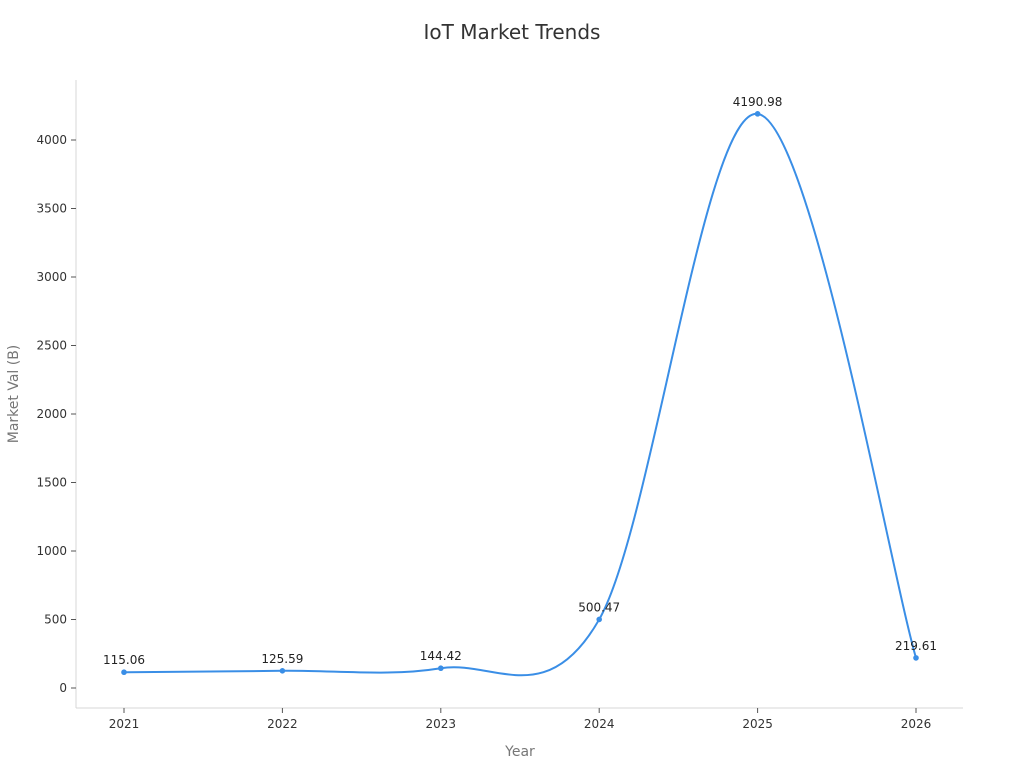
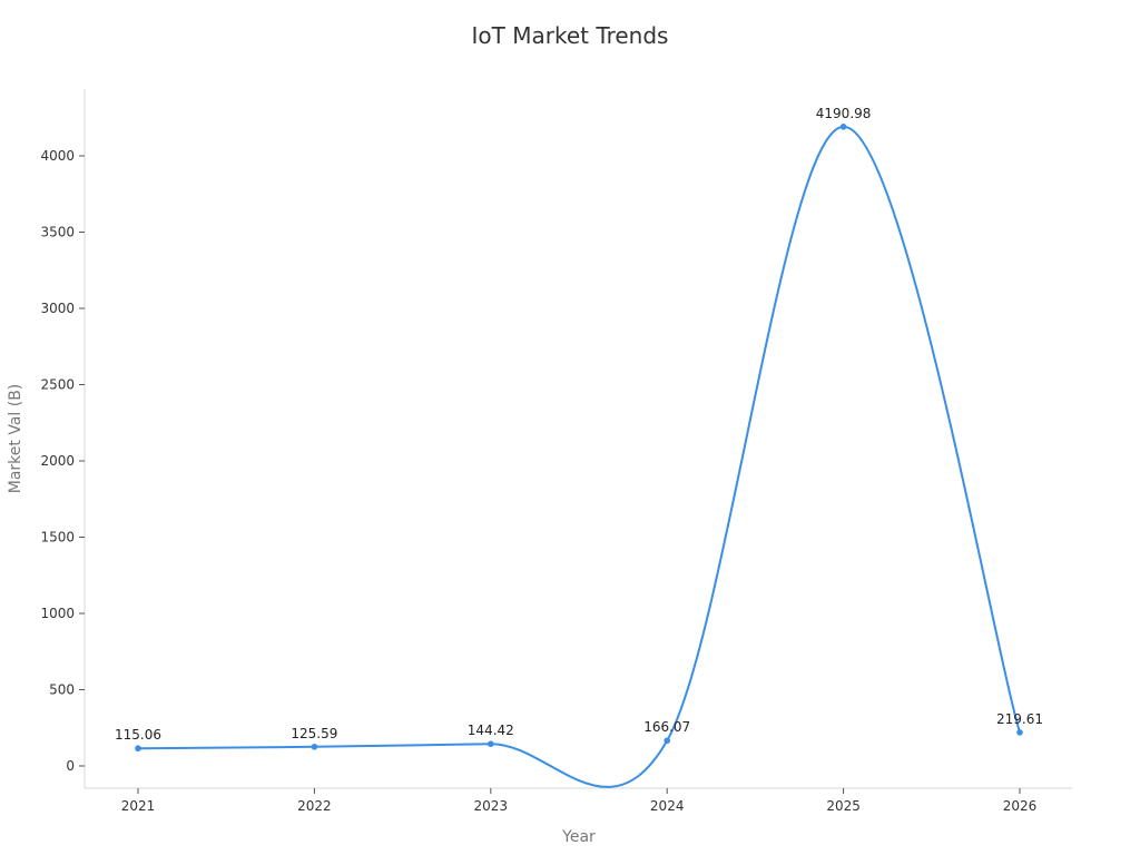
2024: 500.47 -> 166.07
